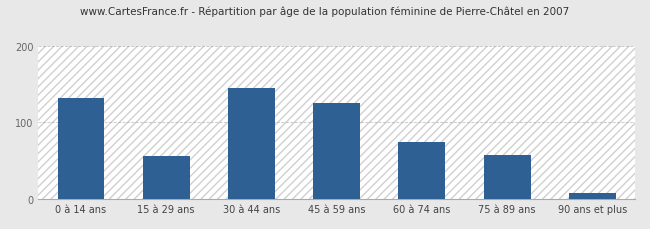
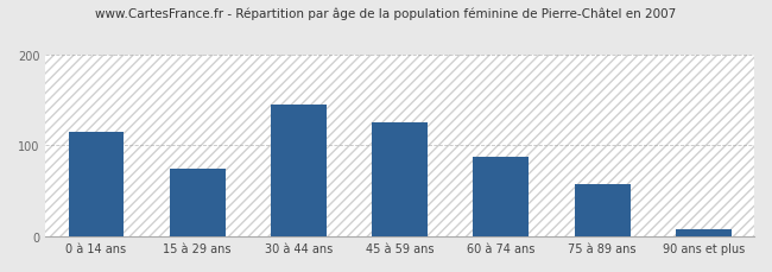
0 à 14 ans: 132 -> 115
15 à 29 ans: 56 -> 75
60 à 74 ans: 74 -> 88
